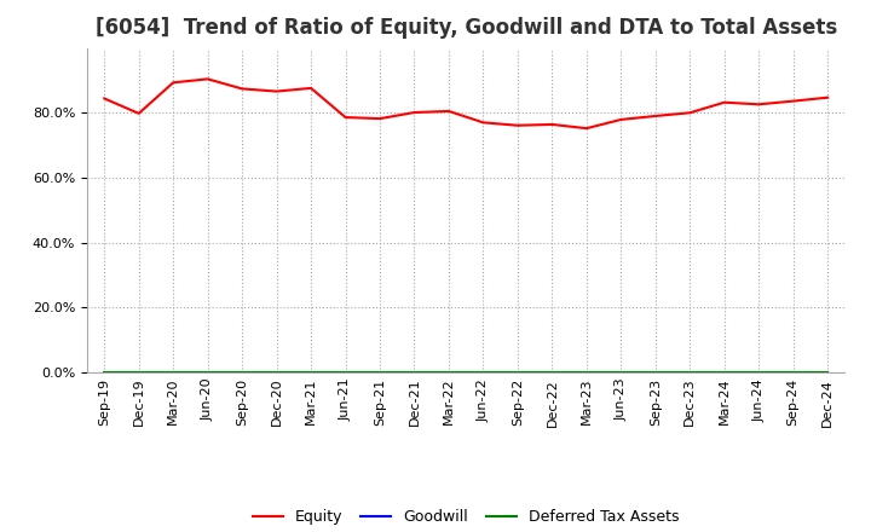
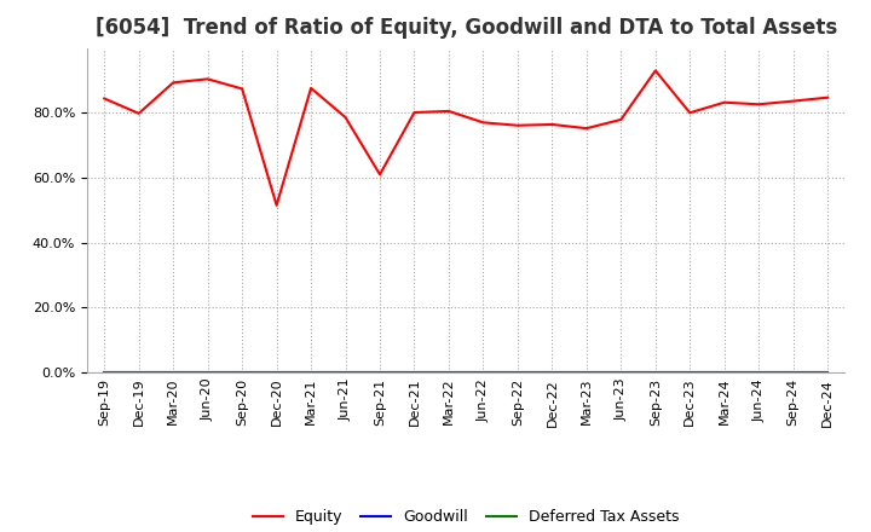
Equity/Dec-20: 86.6% -> 51.5%
Equity/Sep-21: 78.2% -> 61.0%
Equity/Sep-23: 79.0% -> 93.0%
